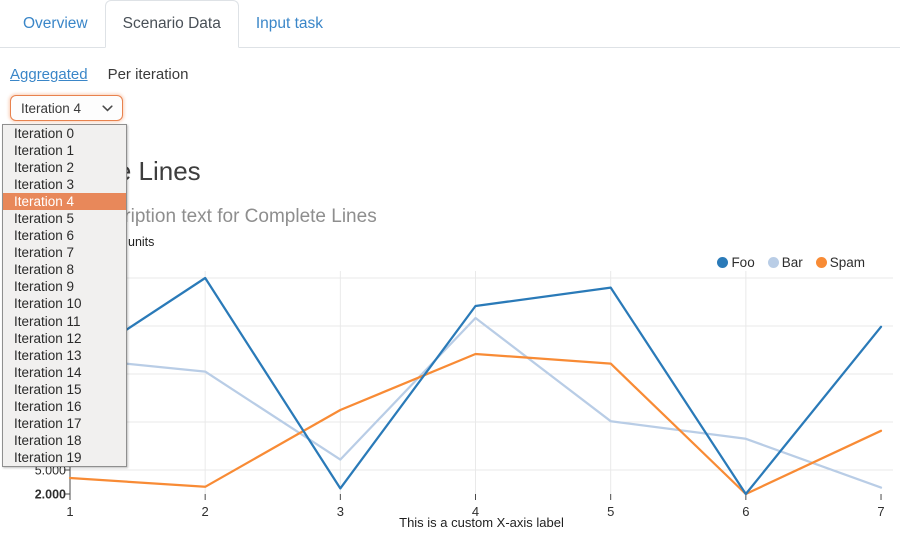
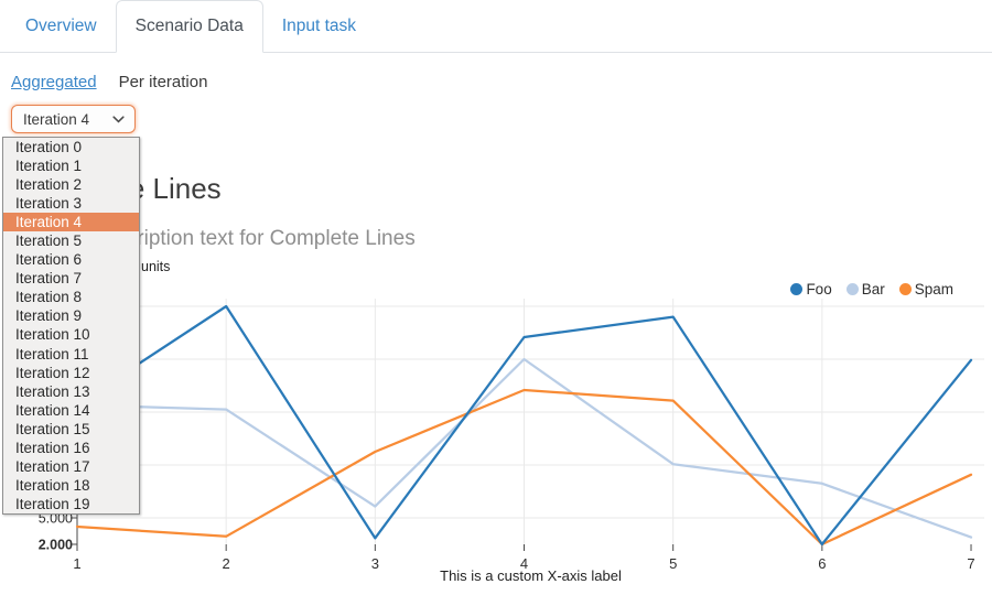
Bar/1: 19000 -> 18000
Bar/4: 24000 -> 23000
